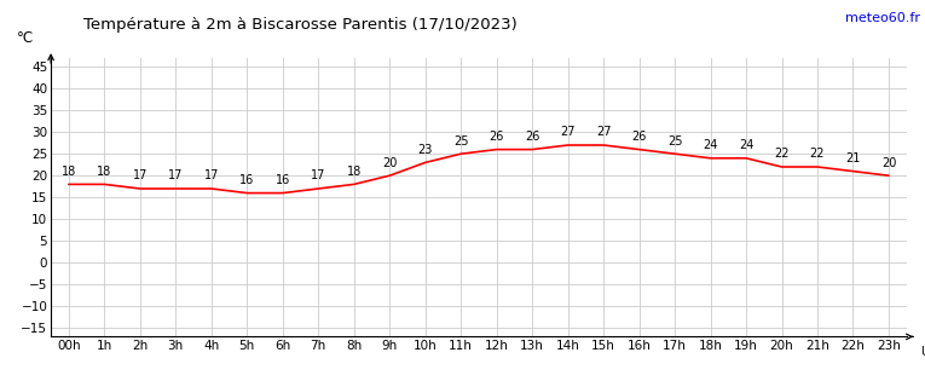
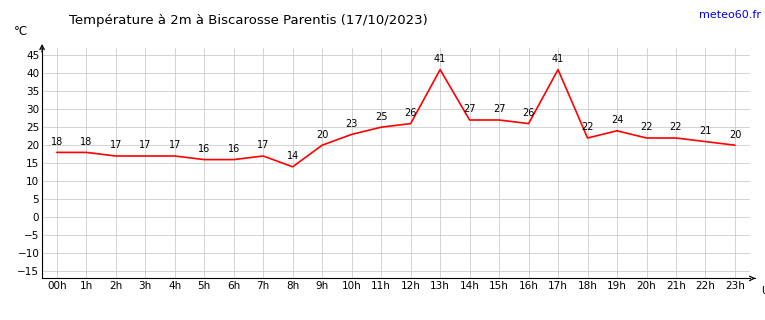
8h: 18 -> 14
13h: 26 -> 41
17h: 25 -> 41
18h: 24 -> 22
